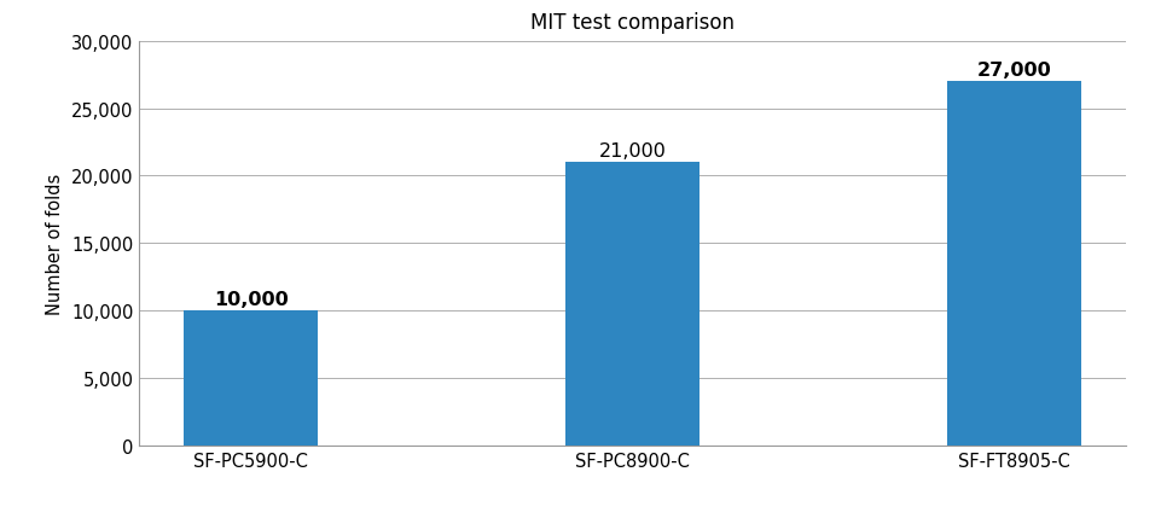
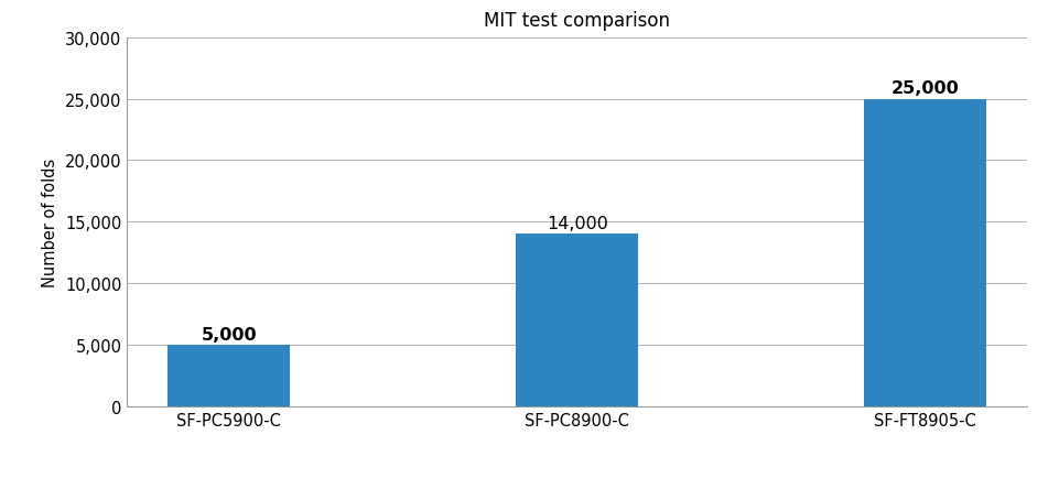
SF-PC5900-C: 10,000 -> 5,000
SF-PC8900-C: 21,000 -> 14,000
SF-FT8905-C: 27,000 -> 25,000
